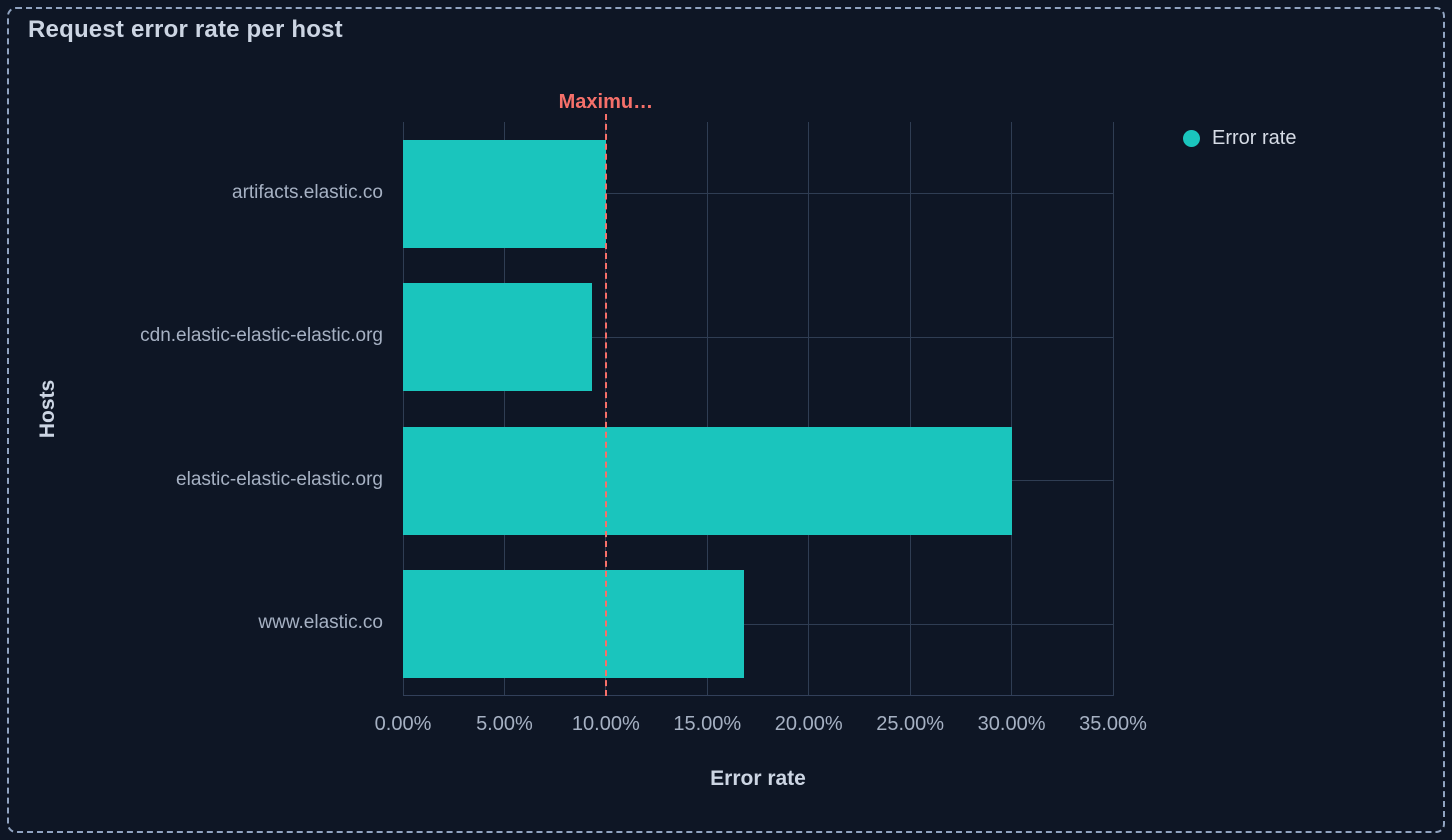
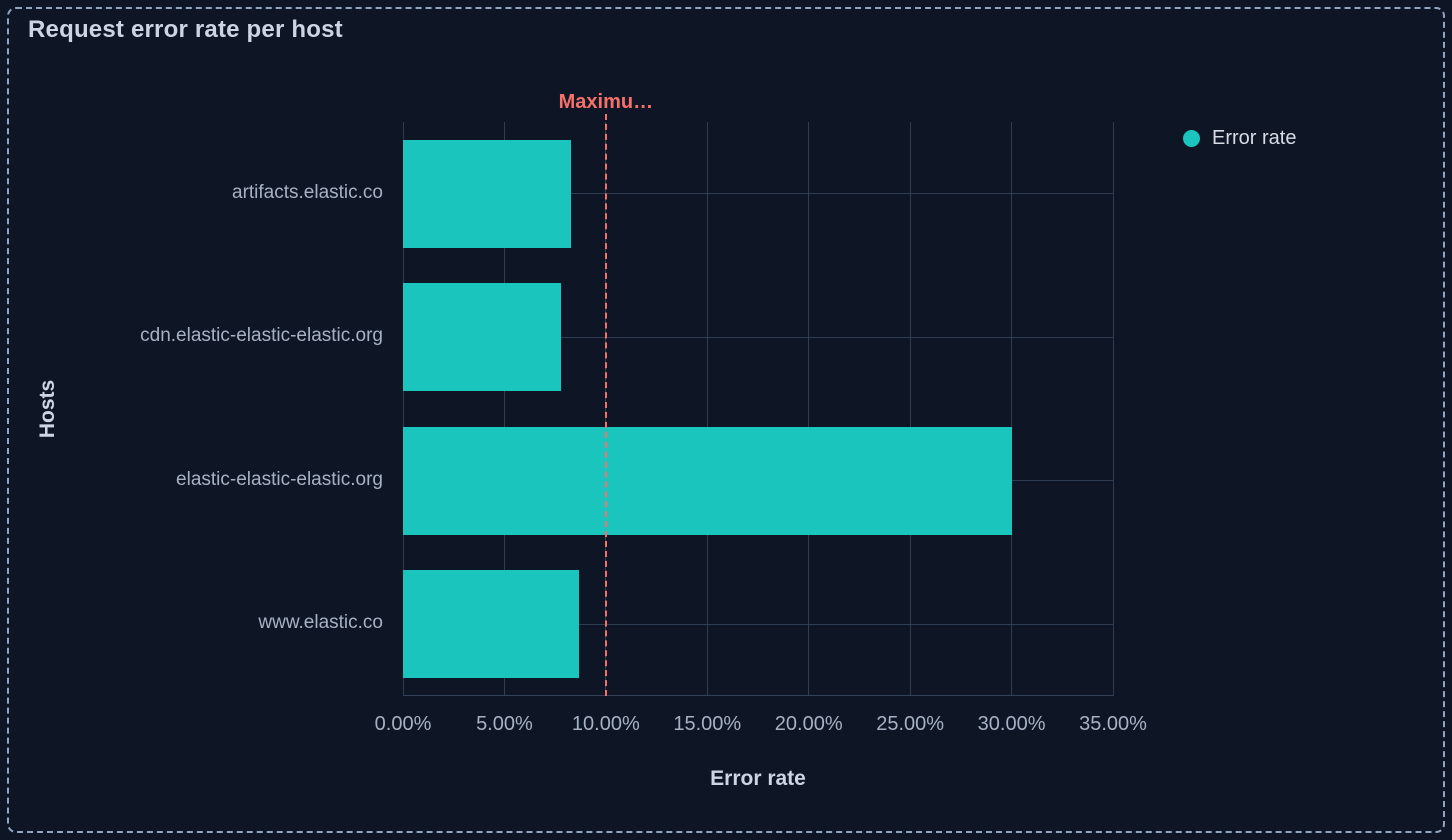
artifacts.elastic.co: 10.0% -> 8.3%
cdn.elastic-elastic-elastic.org: 9.3% -> 7.8%
www.elastic.co: 16.8% -> 8.7%
